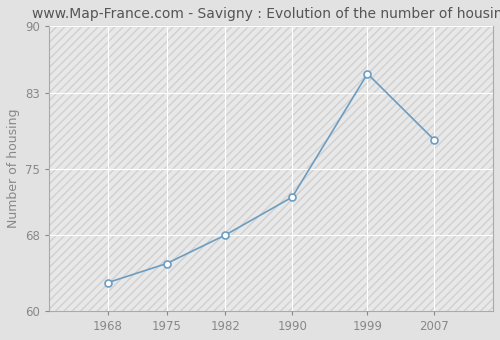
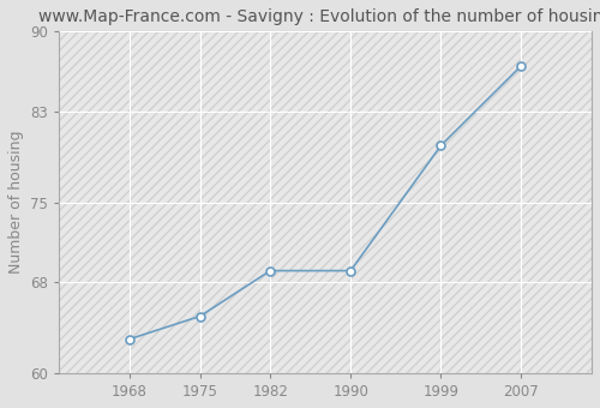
1982: 68 -> 69
1990: 72 -> 69
1999: 85 -> 80
2007: 78 -> 87
